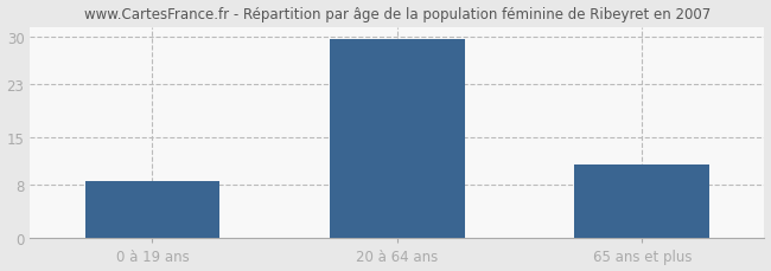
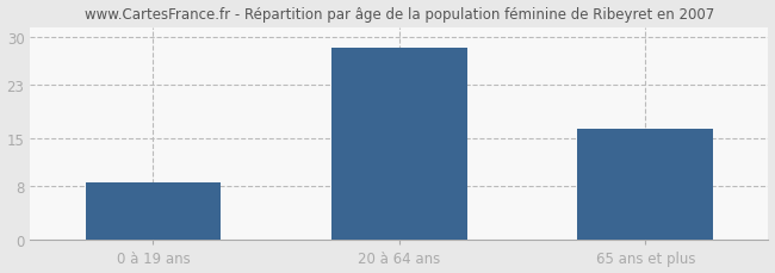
20 à 64 ans: 29.8 -> 28.5
65 ans et plus: 11.0 -> 16.5
